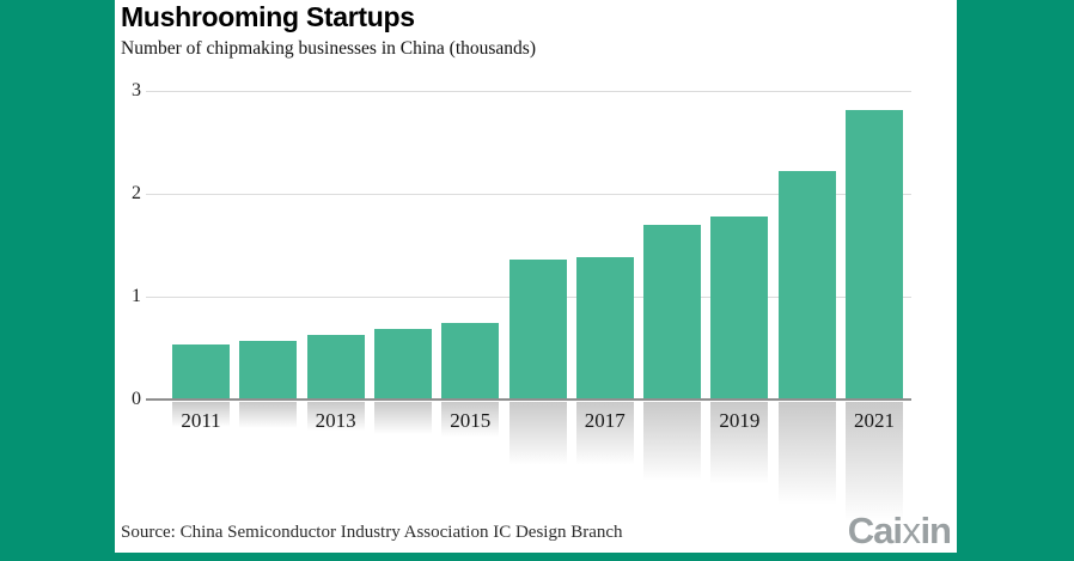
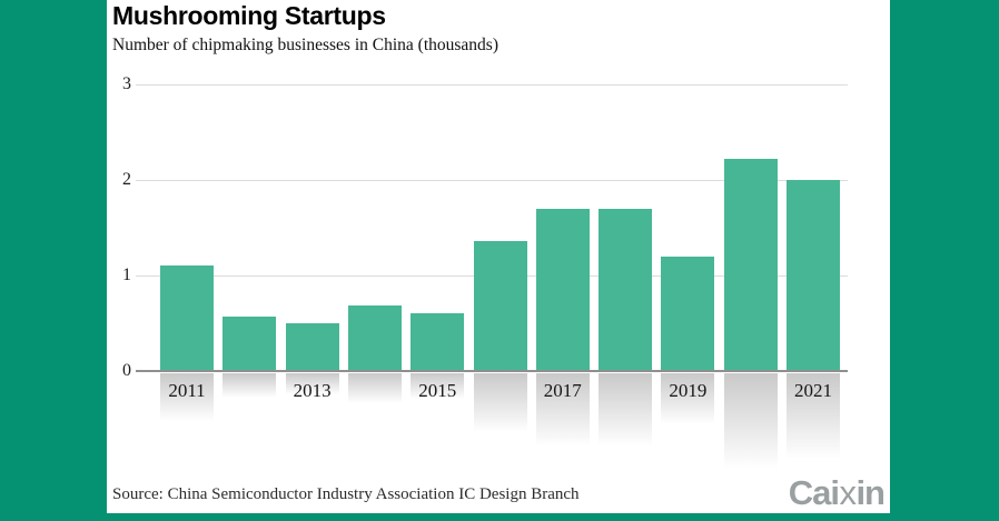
2011: 0.5 -> 1.1
2013: 0.6 -> 0.5
2015: 0.7 -> 0.6
2017: 1.4 -> 1.7
2019: 1.8 -> 1.2
2021: 2.8 -> 2.0
